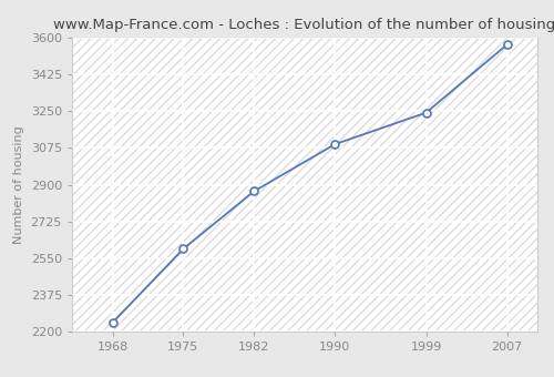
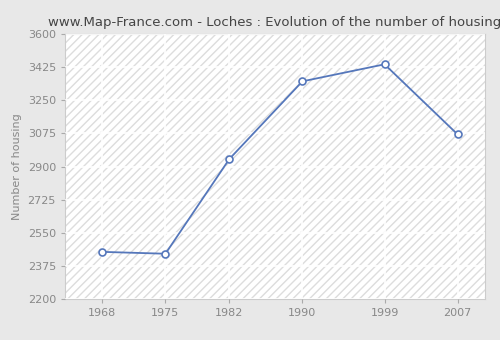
1968: 2240 -> 2450
1975: 2600 -> 2440
1982: 2870 -> 2940
1990: 3090 -> 3350
1999: 3240 -> 3440
2007: 3570 -> 3070
